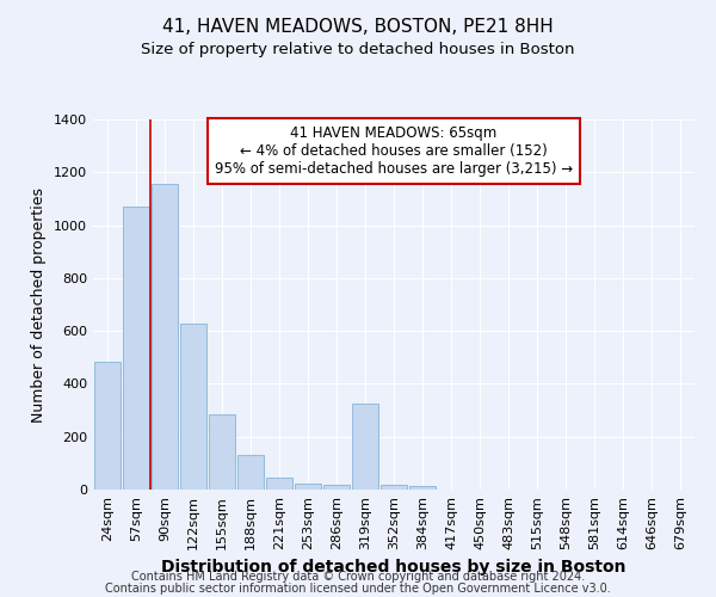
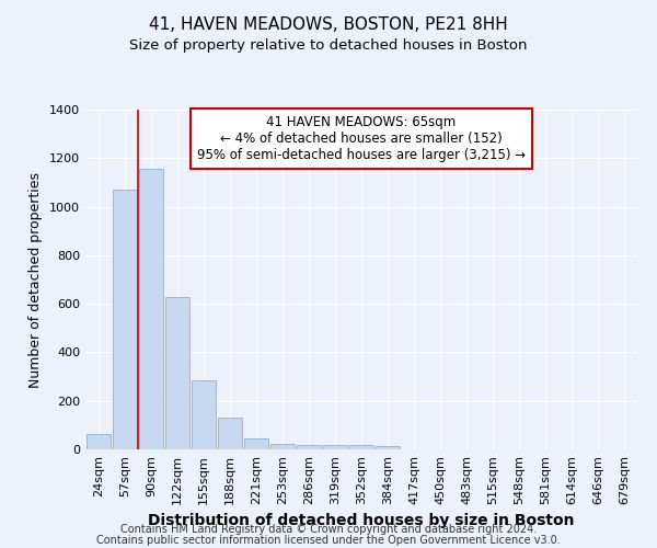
24sqm: 485 -> 65
319sqm: 325 -> 20
